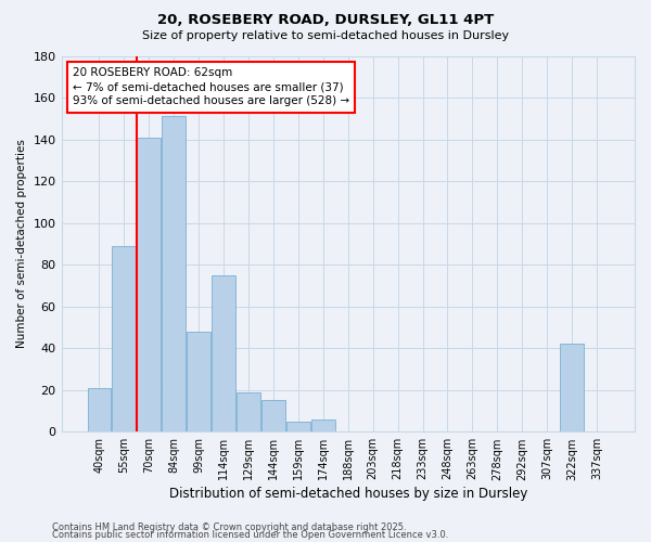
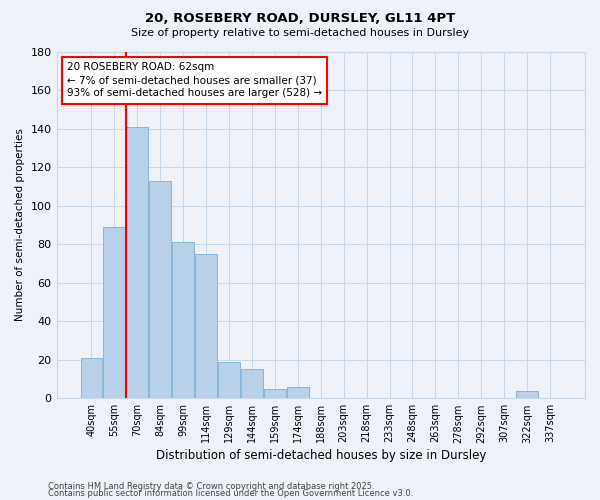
84sqm: 151 -> 113
99sqm: 48 -> 81
322sqm: 42 -> 4
